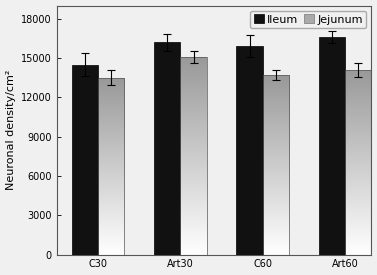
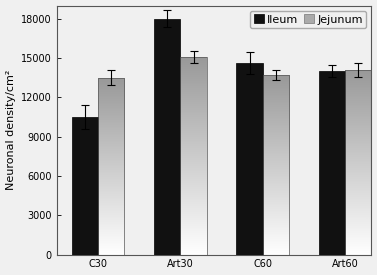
Ileum/C30: 14500 -> 10500
Ileum/Art30: 16200 -> 18000
Ileum/C60: 15900 -> 14600
Ileum/Art60: 16600 -> 14000
